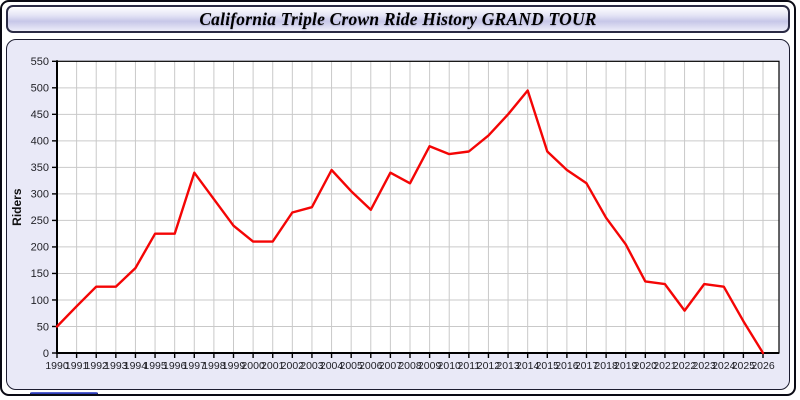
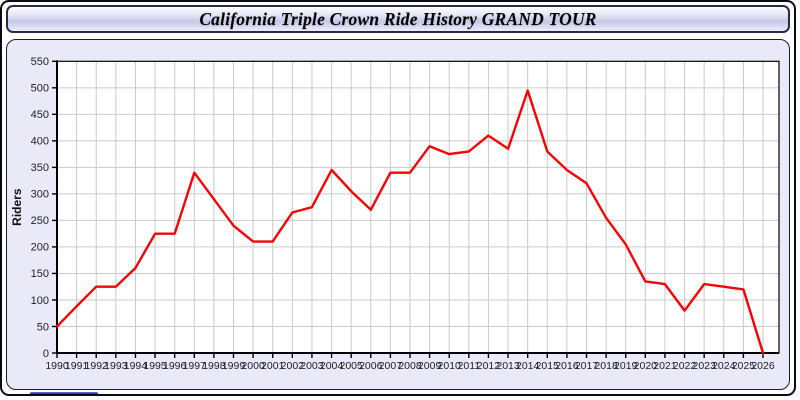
2008: 320 -> 340
2013: 450 -> 380
2025: 60 -> 120
